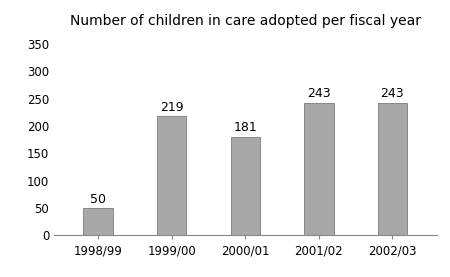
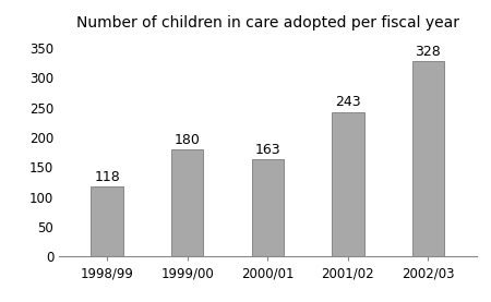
1998/99: 50 -> 118
1999/00: 219 -> 180
2000/01: 181 -> 163
2002/03: 243 -> 328
